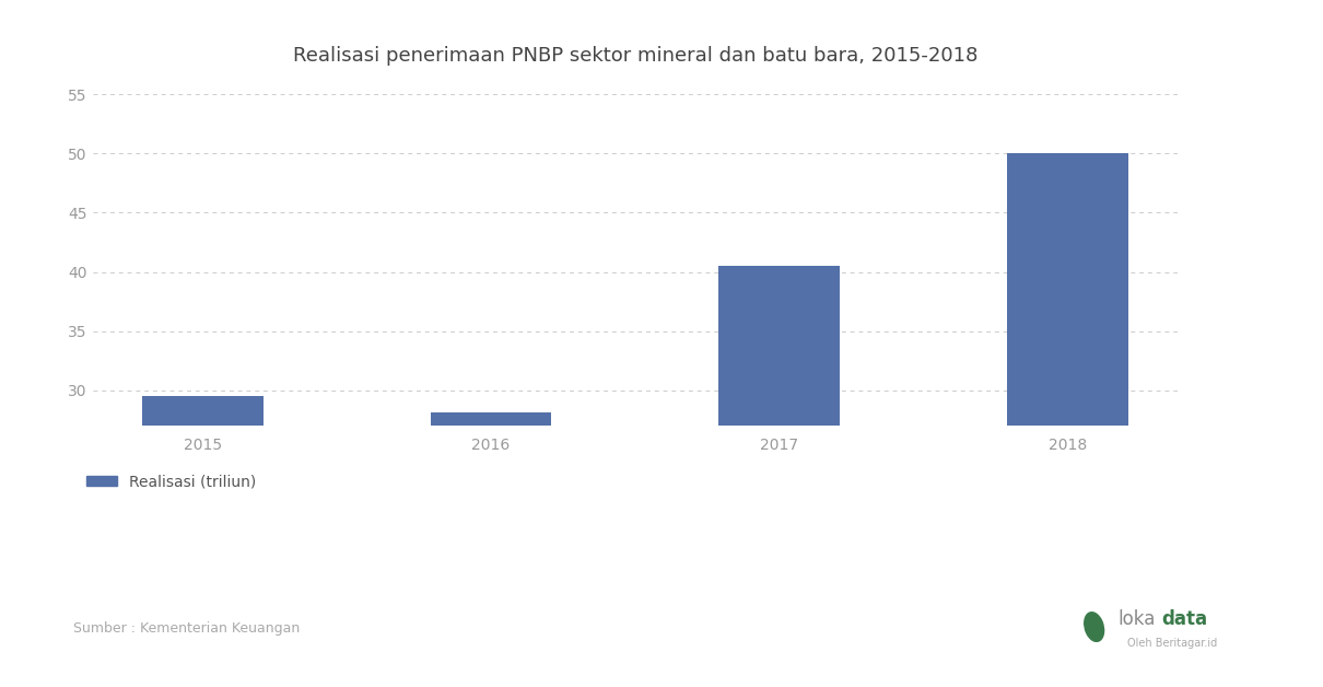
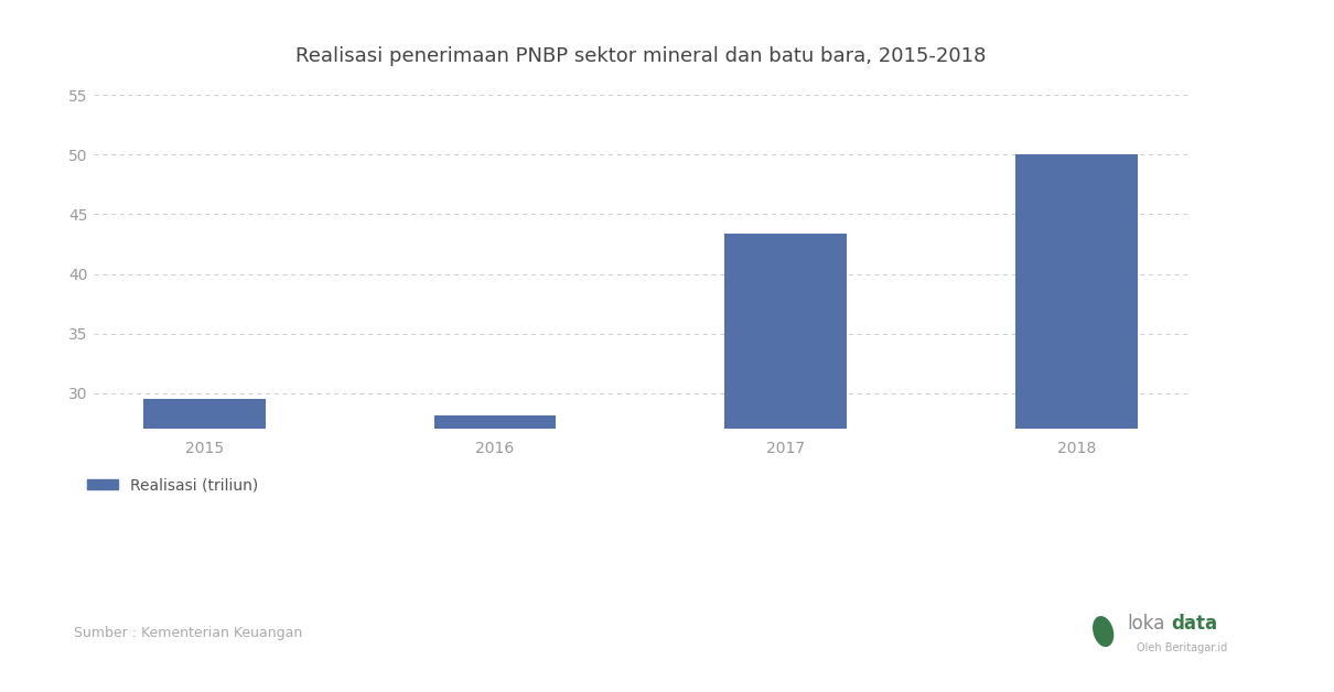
2017: 40.5 -> 43.4
